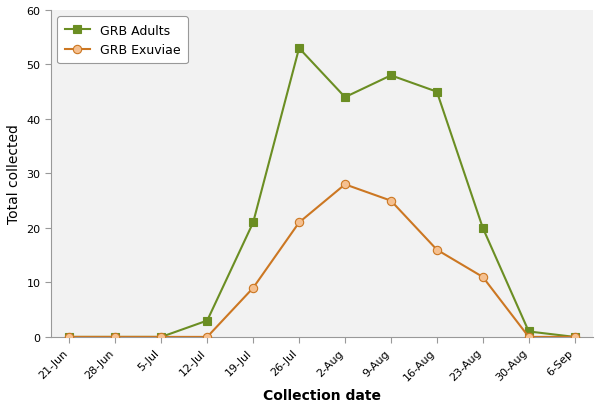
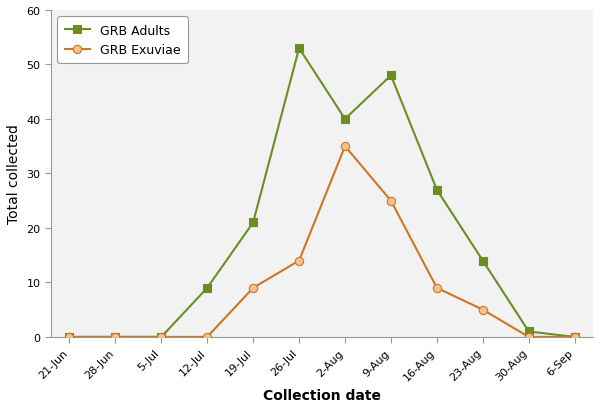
GRB Adults/12-Jul: 3 -> 9
GRB Exuviae/26-Jul: 21 -> 14
GRB Adults/2-Aug: 44 -> 40
GRB Exuviae/2-Aug: 28 -> 35
GRB Adults/16-Aug: 45 -> 27
GRB Exuviae/16-Aug: 16 -> 9
GRB Adults/23-Aug: 20 -> 14
GRB Exuviae/23-Aug: 11 -> 5
